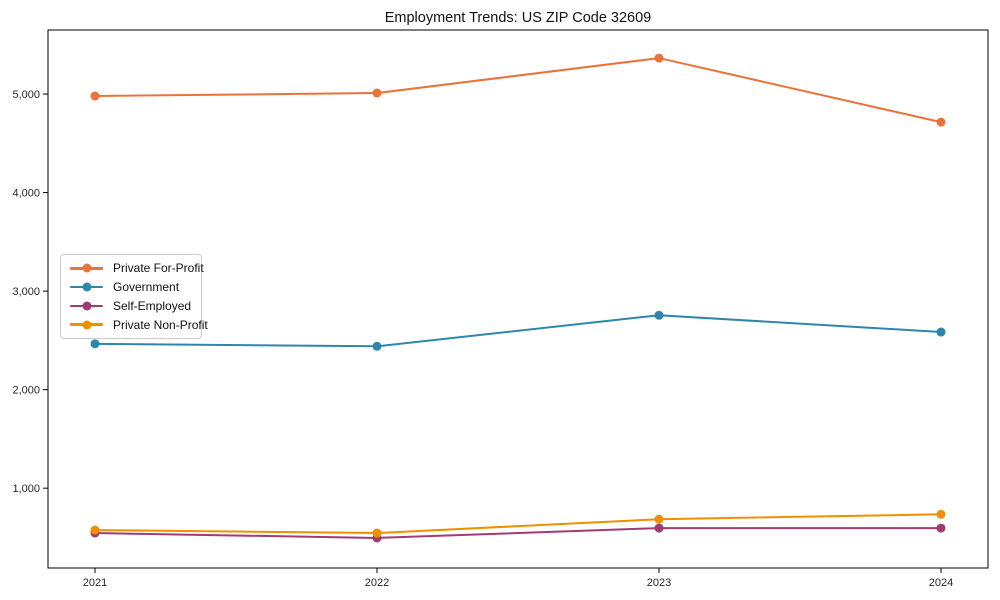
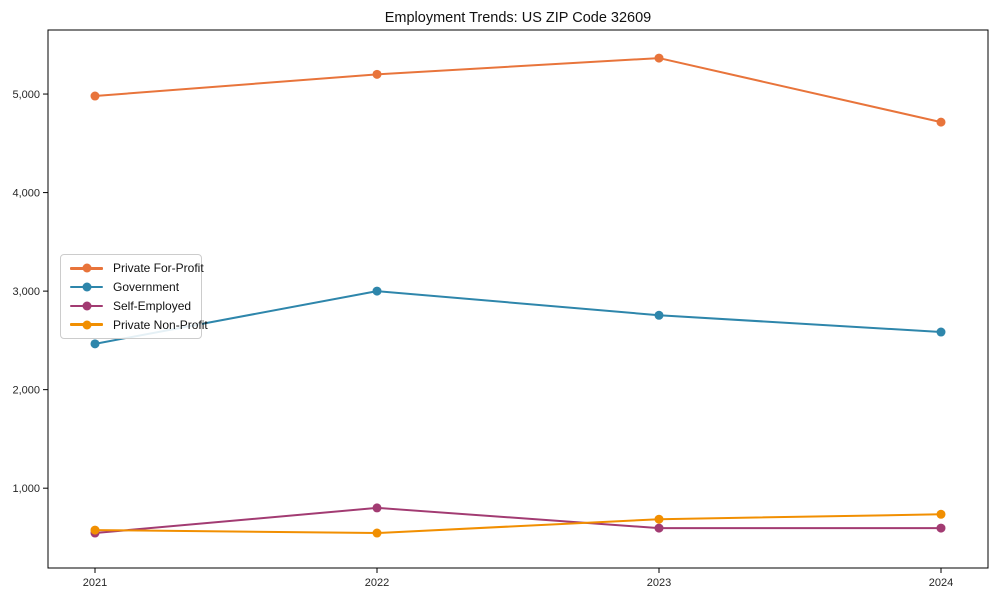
Private For-Profit/2022: 5000 -> 5200
Government/2022: 2400 -> 3000
Self-Employed/2022: 500 -> 800
